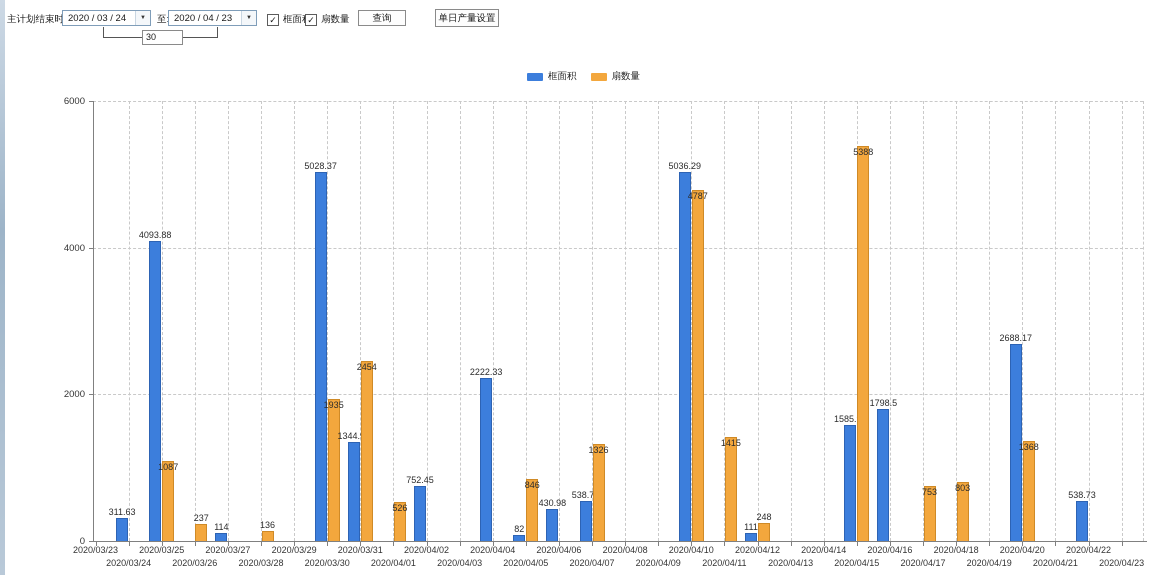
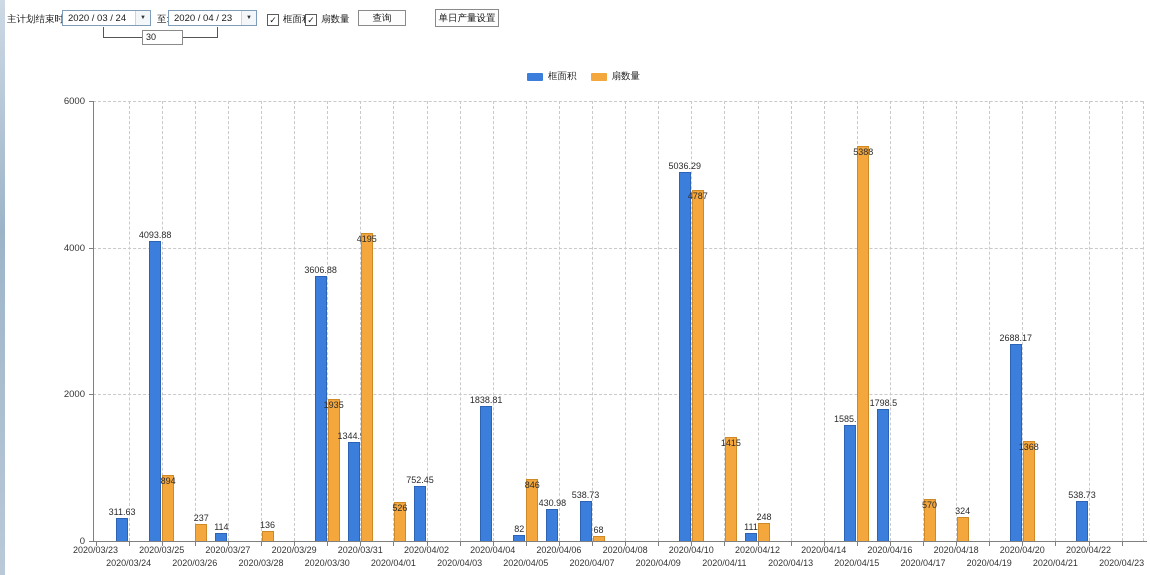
扇数量/2020/03/25: 1087 -> 894
框面积/2020/03/30: 5028.37 -> 3606.88
扇数量/2020/03/31: 2454 -> 4195
框面积/2020/04/04: 2222.33 -> 1838.81
扇数量/2020/04/07: 1326 -> 68
扇数量/2020/04/17: 753 -> 570
扇数量/2020/04/18: 803 -> 324
